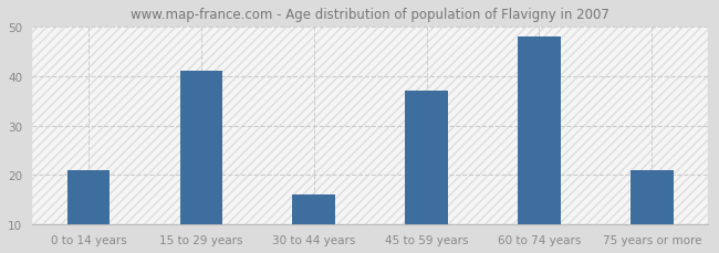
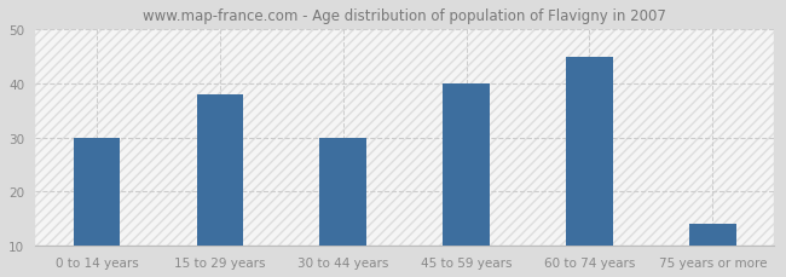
0 to 14 years: 21 -> 30
15 to 29 years: 41 -> 38
30 to 44 years: 16 -> 30
45 to 59 years: 37 -> 40
60 to 74 years: 48 -> 45
75 years or more: 21 -> 14
